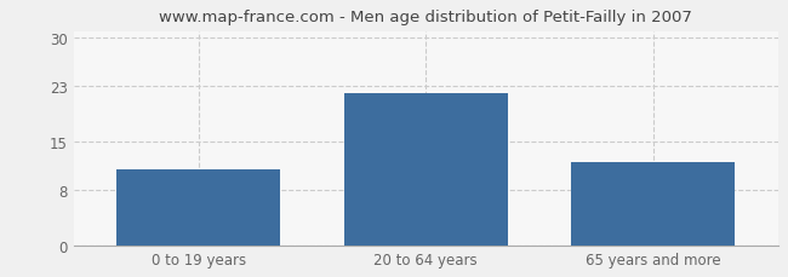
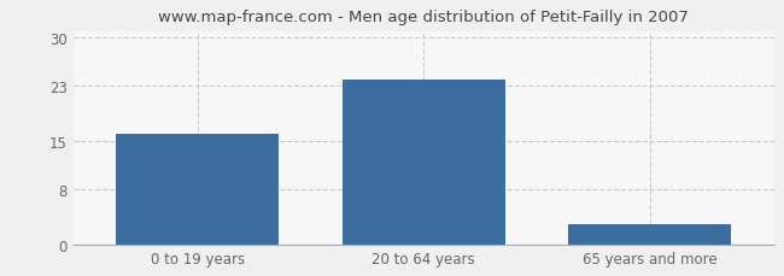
0 to 19 years: 11 -> 16
20 to 64 years: 22 -> 24
65 years and more: 12 -> 3
